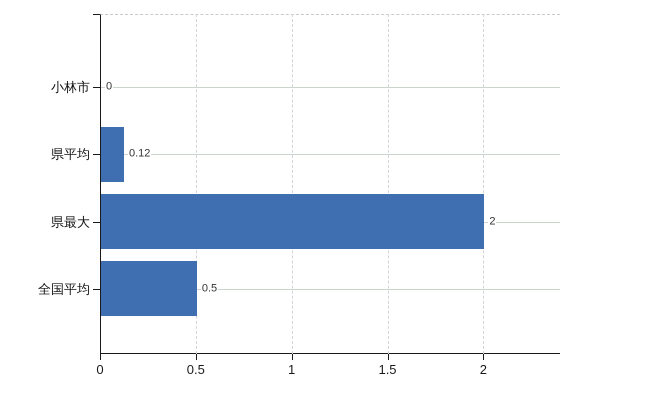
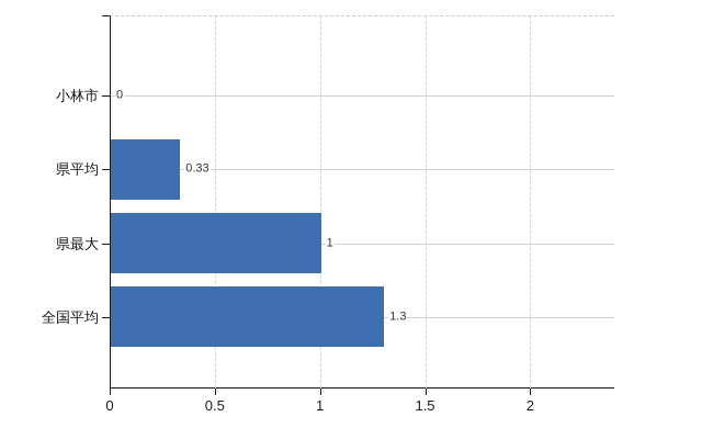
県平均: 0.12 -> 0.33
県最大: 2 -> 1
全国平均: 0.5 -> 1.3
